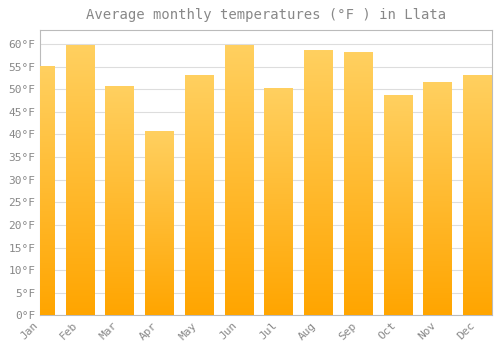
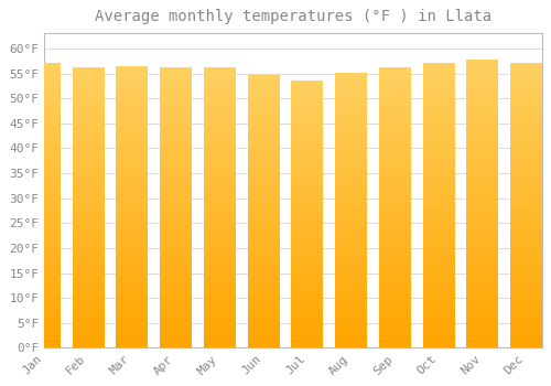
Jan: 55.0°F -> 57.0°F
Feb: 59.5°F -> 56.0°F
Mar: 50.5°F -> 56.3°F
Apr: 40.5°F -> 56.0°F
May: 53.0°F -> 56.0°F
Jun: 59.5°F -> 54.5°F
Jul: 50.0°F -> 53.5°F
Aug: 58.5°F -> 55.0°F
Sep: 58.0°F -> 56.0°F
Oct: 48.5°F -> 57.0°F
Nov: 51.5°F -> 57.5°F
Dec: 53.0°F -> 57.0°F
